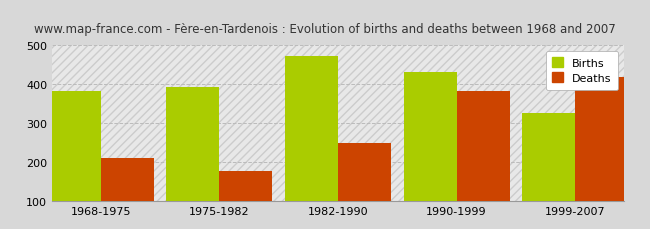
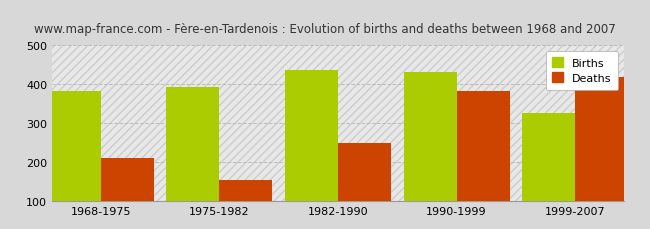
Deaths/1975-1982: 178 -> 155
Births/1982-1990: 473 -> 435
